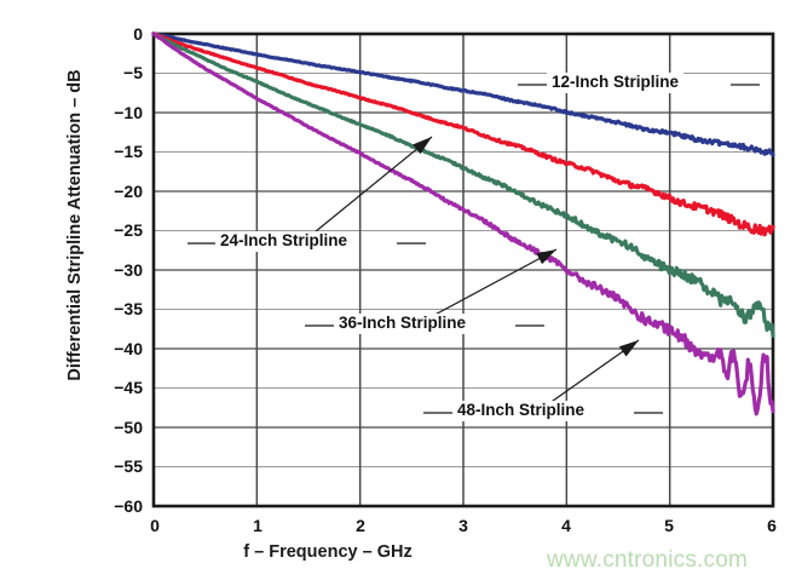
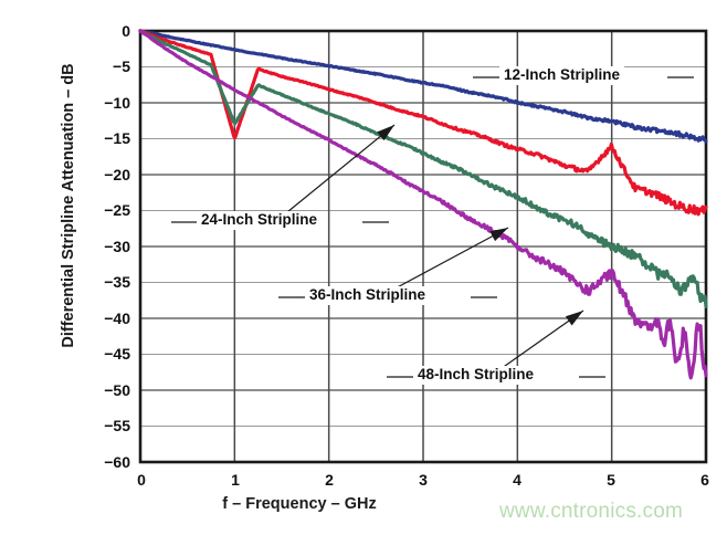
24-Inch Stripline/1: -4 -> -15
36-Inch Stripline/1: -6 -> -13
24-Inch Stripline/5: -21 -> -16
48-Inch Stripline/5: -38 -> -34
